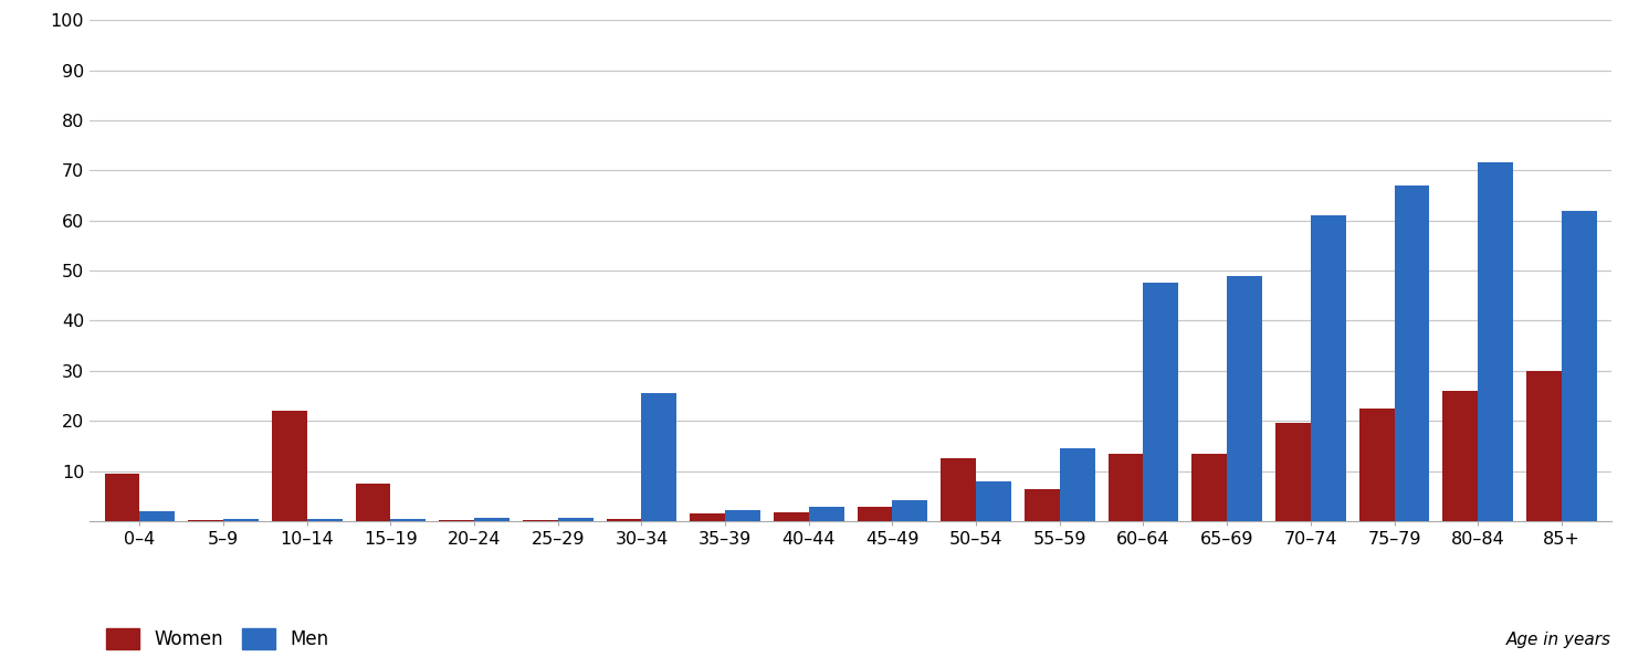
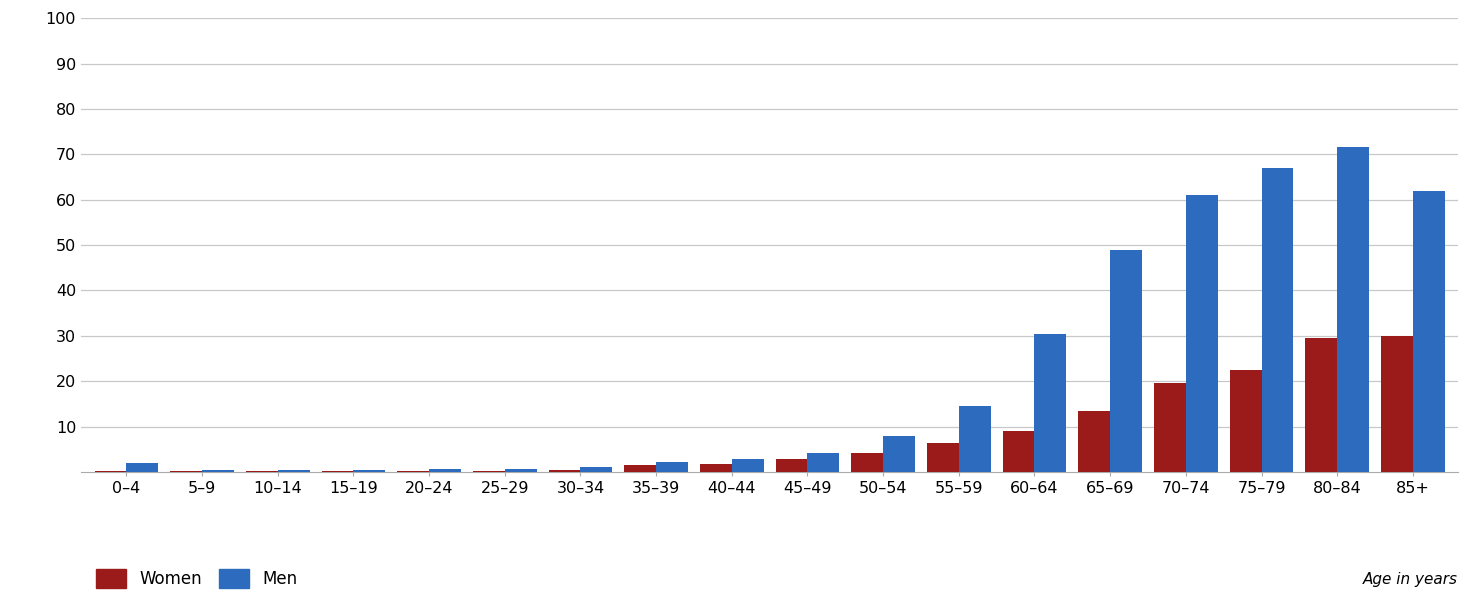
Women/0–4: 9.5 -> 0.3
Women/10–14: 22.0 -> 0.2
Women/15–19: 7.5 -> 0.2
Men/30–34: 25.5 -> 1.0
Women/50–54: 12.5 -> 4.2
Women/60–64: 13.5 -> 9.0
Men/60–64: 47.5 -> 30.5
Women/80–84: 26.0 -> 29.5
